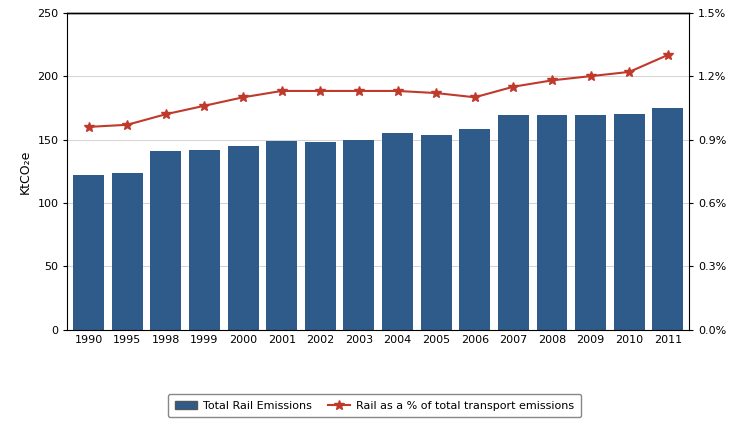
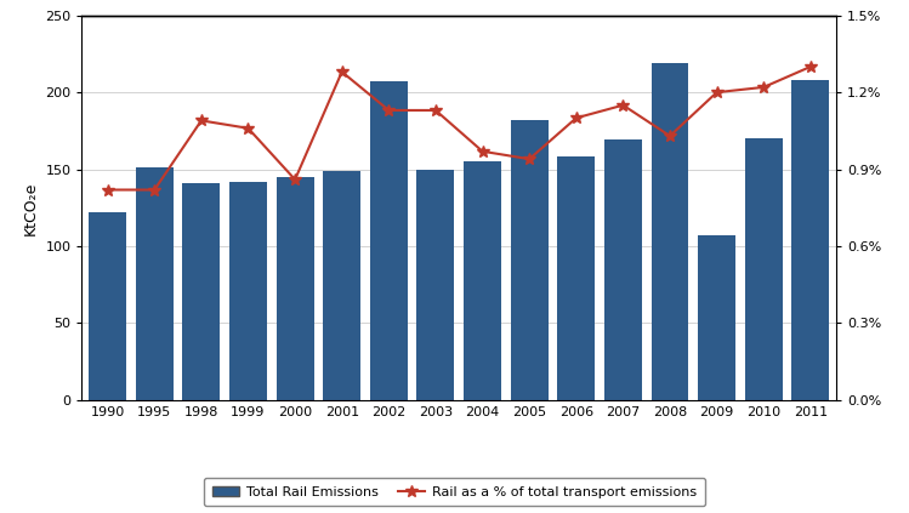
Rail as a % of total transport emissions/1990: 0.96% -> 0.82%
Total Rail Emissions/1995: 124 -> 151
Rail as a % of total transport emissions/1995: 0.97% -> 0.82%
Rail as a % of total transport emissions/1998: 1.02% -> 1.09%
Rail as a % of total transport emissions/2000: 1.10% -> 0.86%
Rail as a % of total transport emissions/2001: 1.13% -> 1.28%
Total Rail Emissions/2002: 148 -> 207
Rail as a % of total transport emissions/2004: 1.13% -> 0.97%
Total Rail Emissions/2005: 154 -> 182
Rail as a % of total transport emissions/2005: 1.12% -> 0.94%
Total Rail Emissions/2008: 169 -> 219
Rail as a % of total transport emissions/2008: 1.18% -> 1.03%
Total Rail Emissions/2009: 169 -> 107
Total Rail Emissions/2011: 175 -> 208
